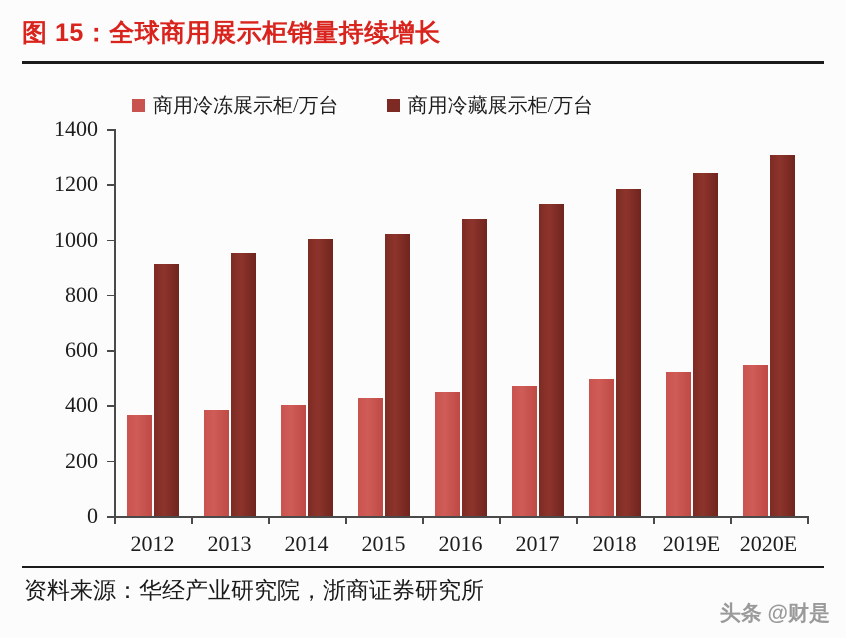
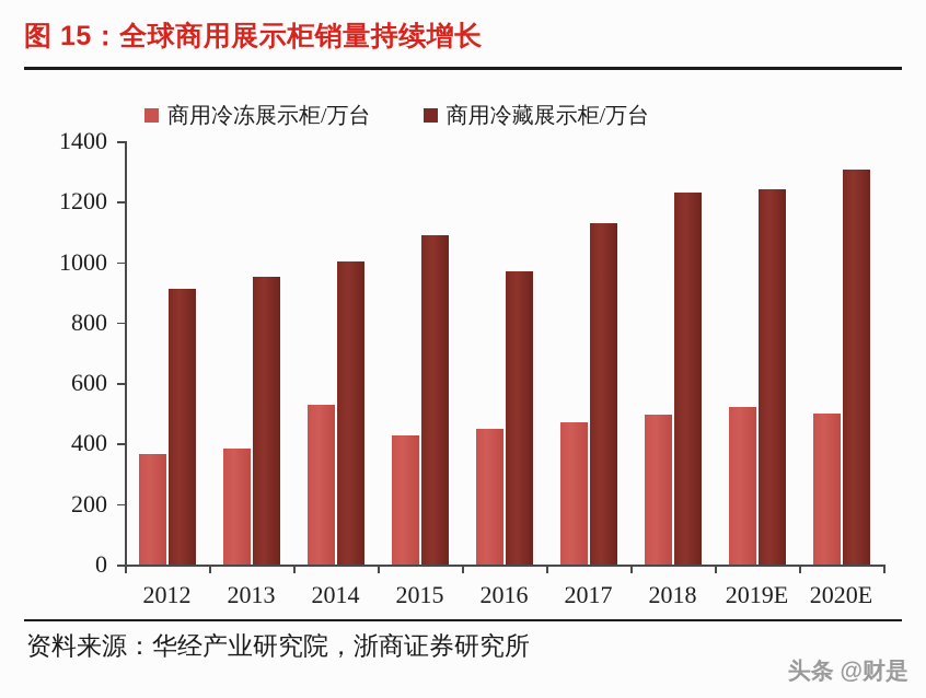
商用冷冻展示柜/万台/2014: 400 -> 530
商用冷藏展示柜/万台/2015: 1020 -> 1090
商用冷藏展示柜/万台/2016: 1070 -> 970
商用冷藏展示柜/万台/2018: 1180 -> 1230
商用冷冻展示柜/万台/2020E: 540 -> 500
